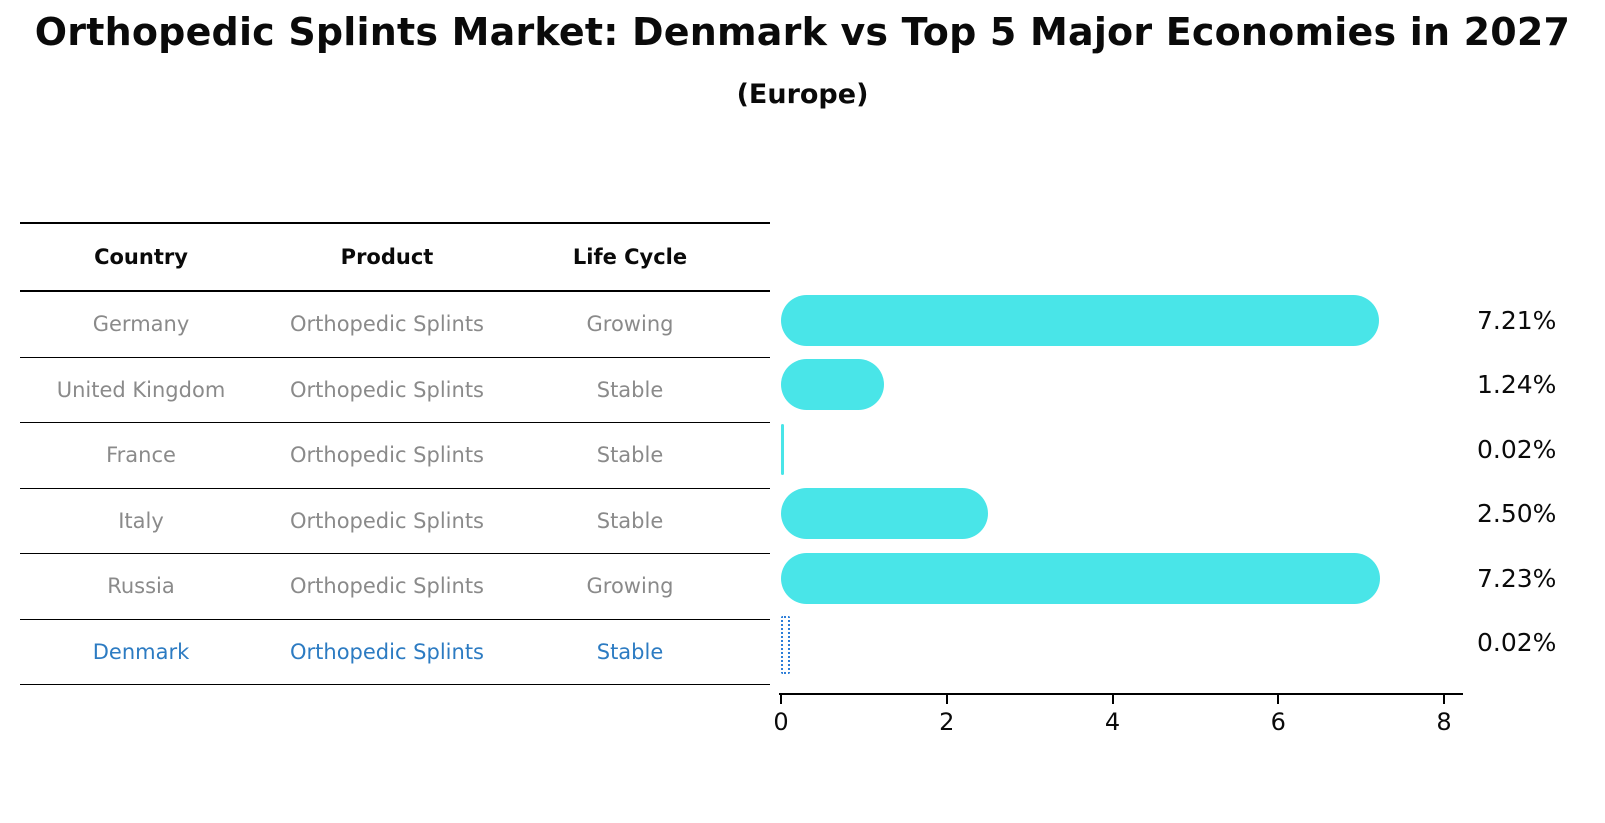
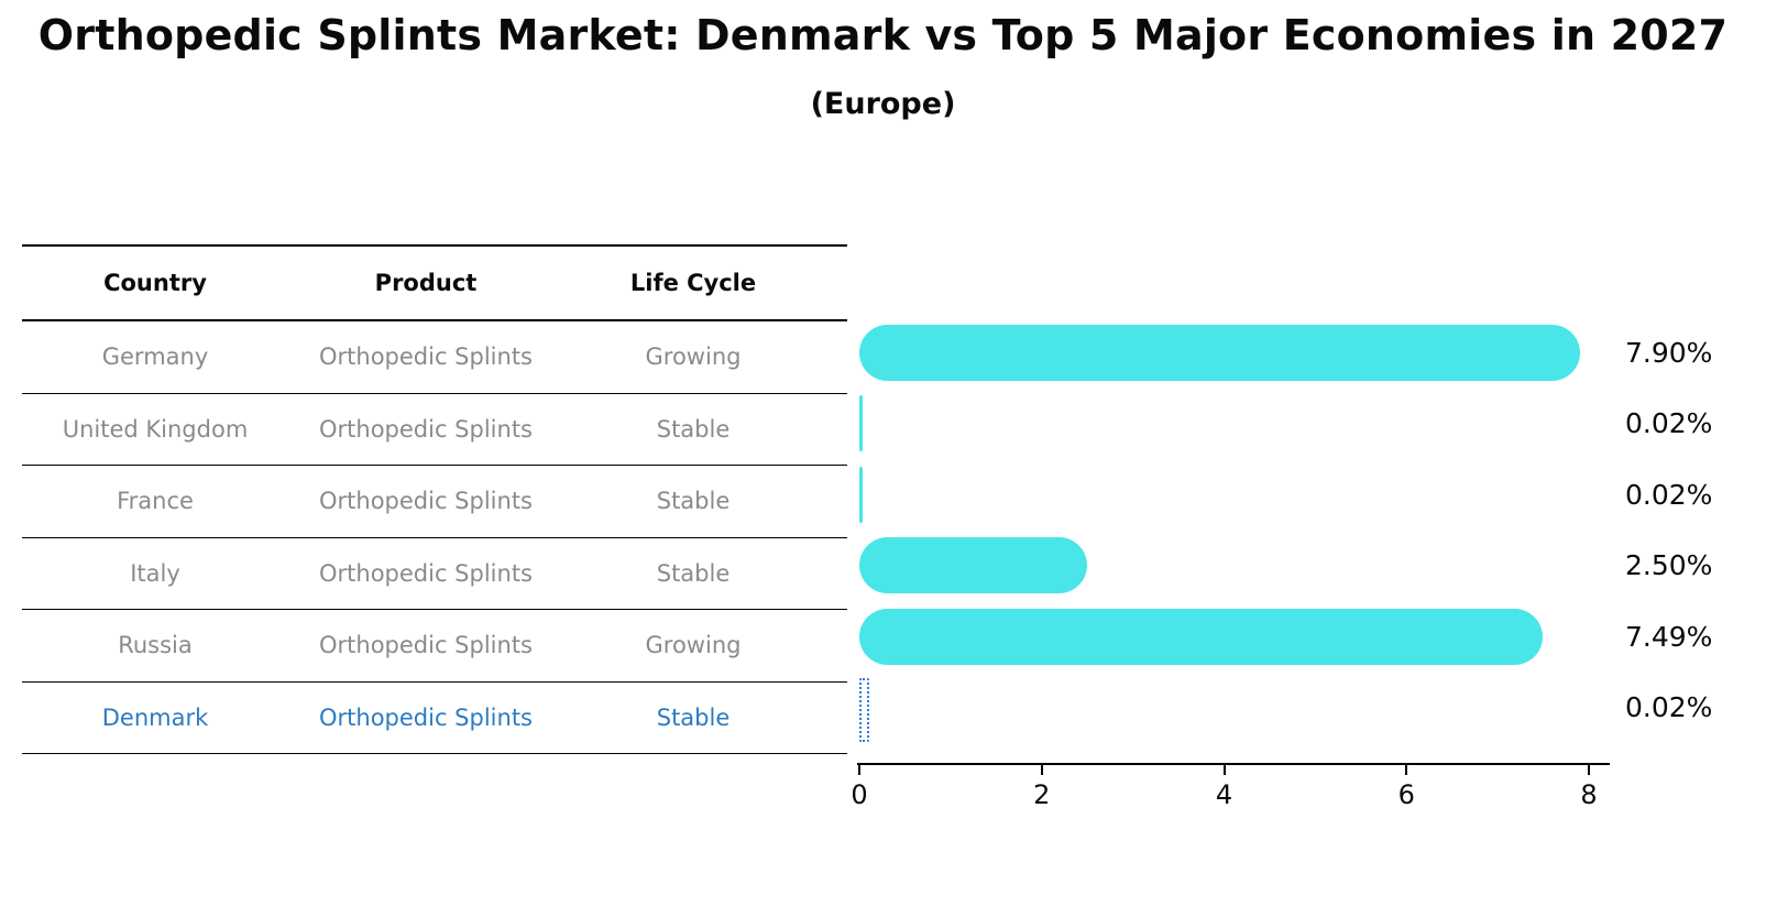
Germany: 7.21% -> 7.90%
United Kingdom: 1.24% -> 0.02%
Russia: 7.23% -> 7.49%
